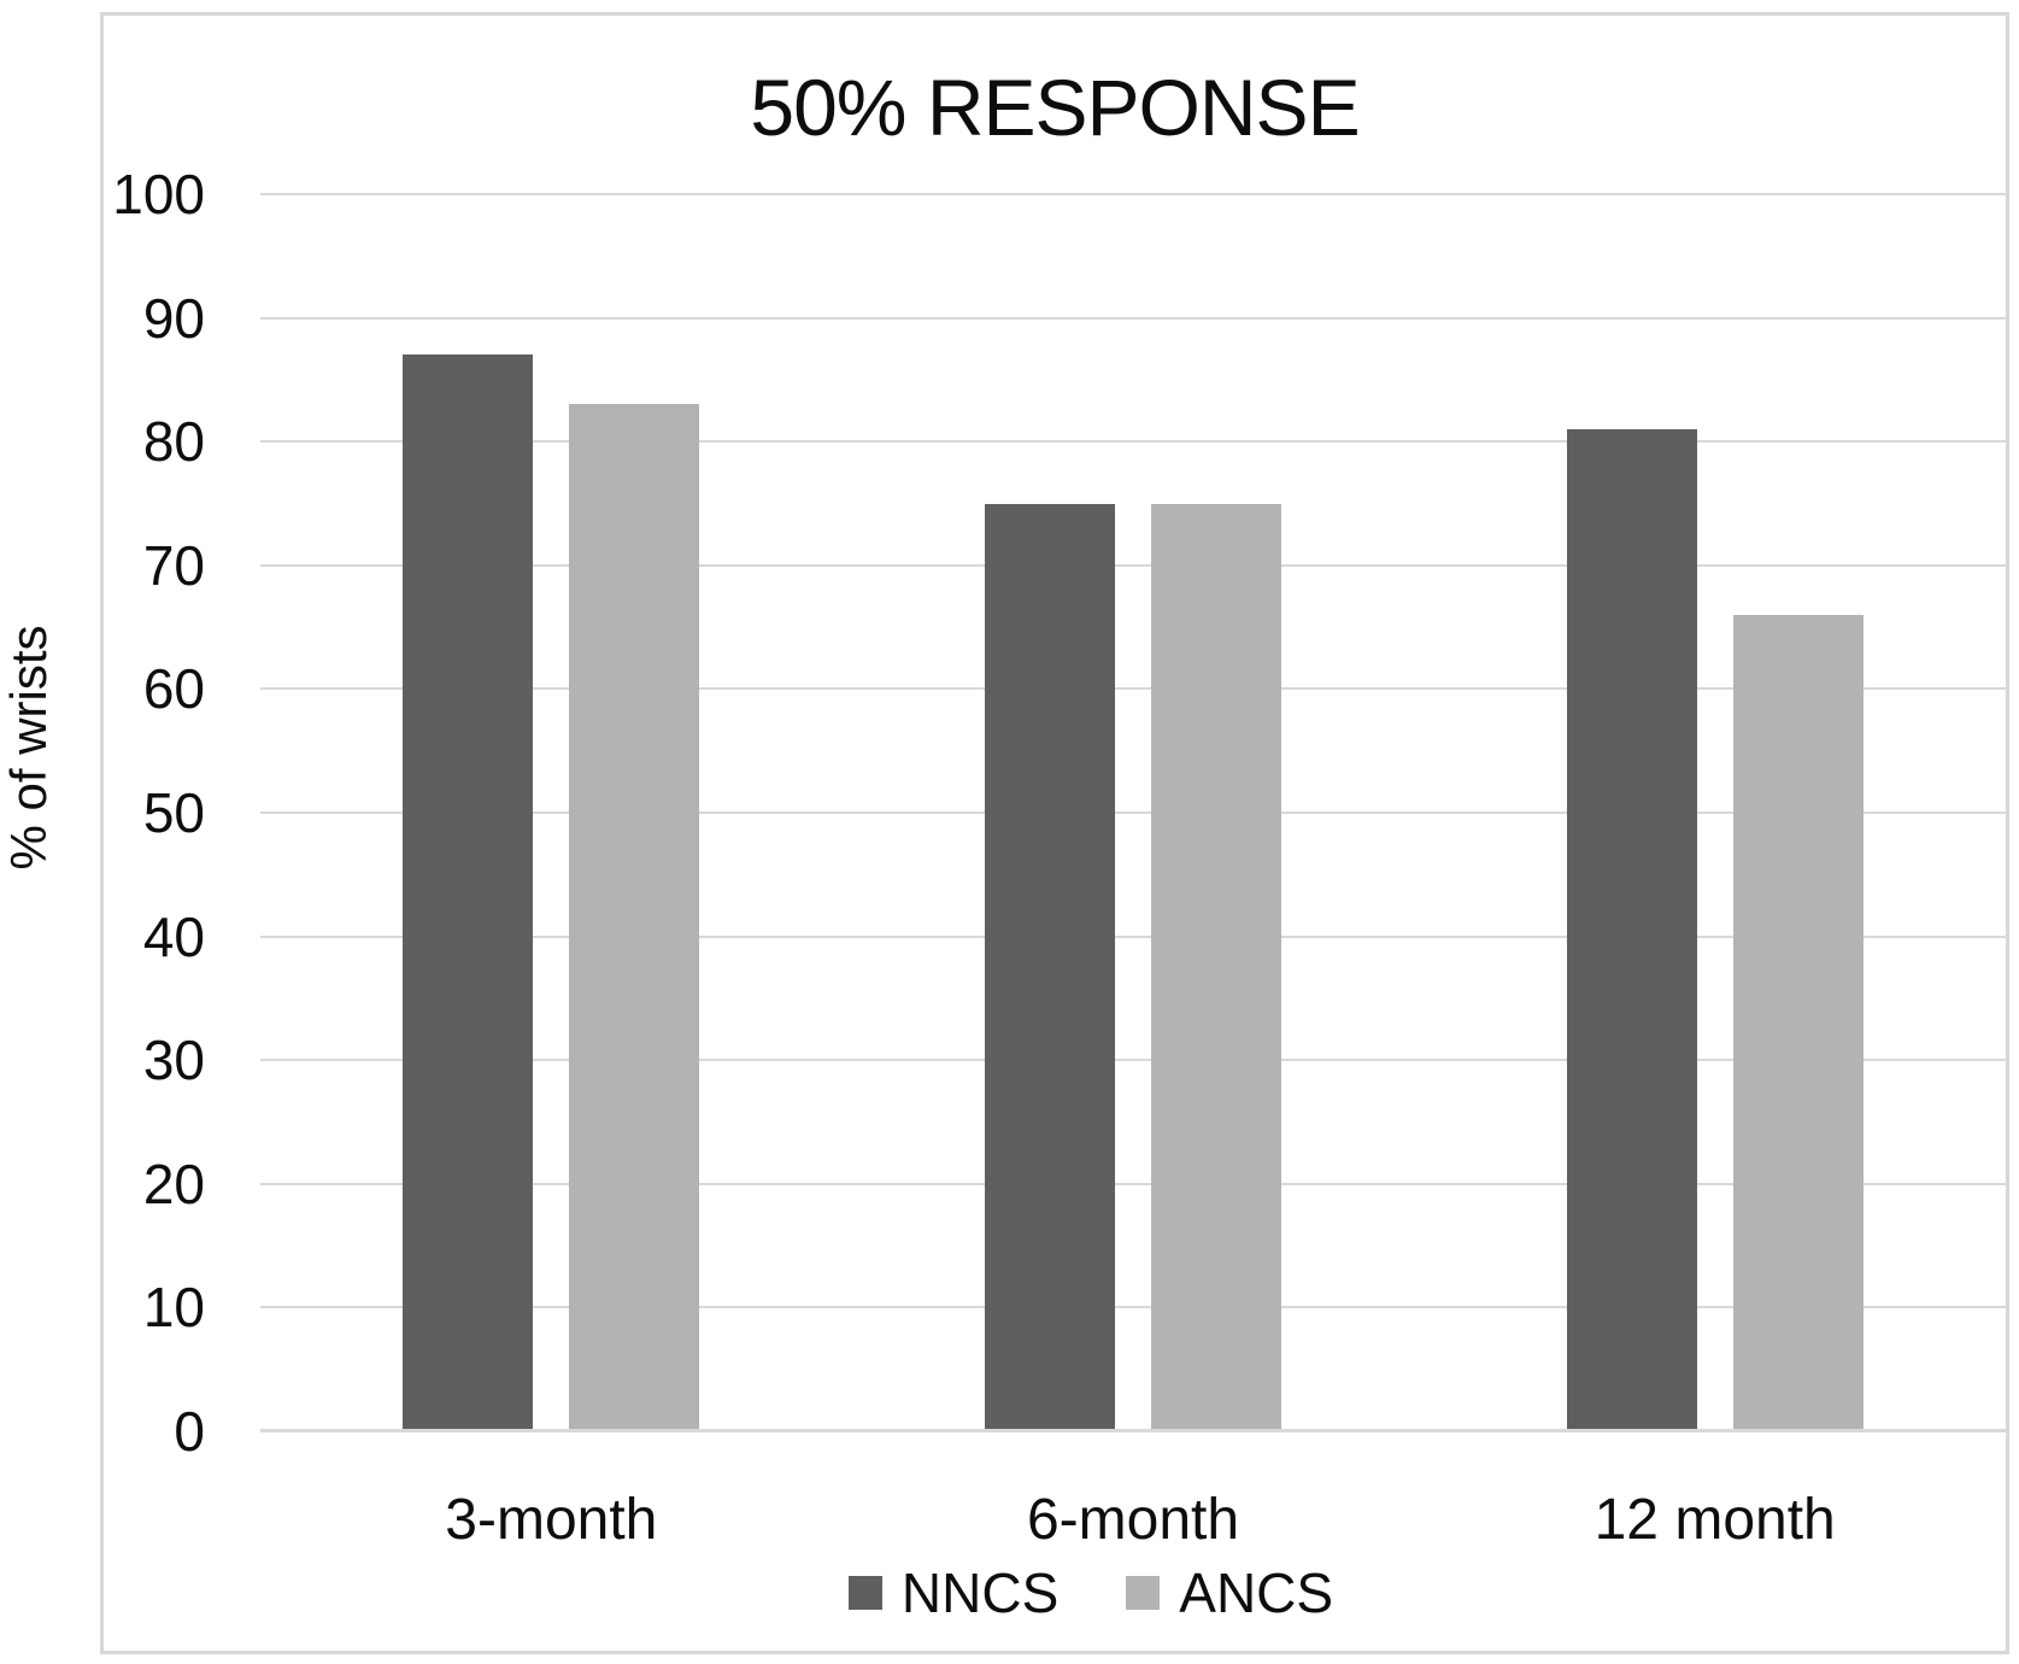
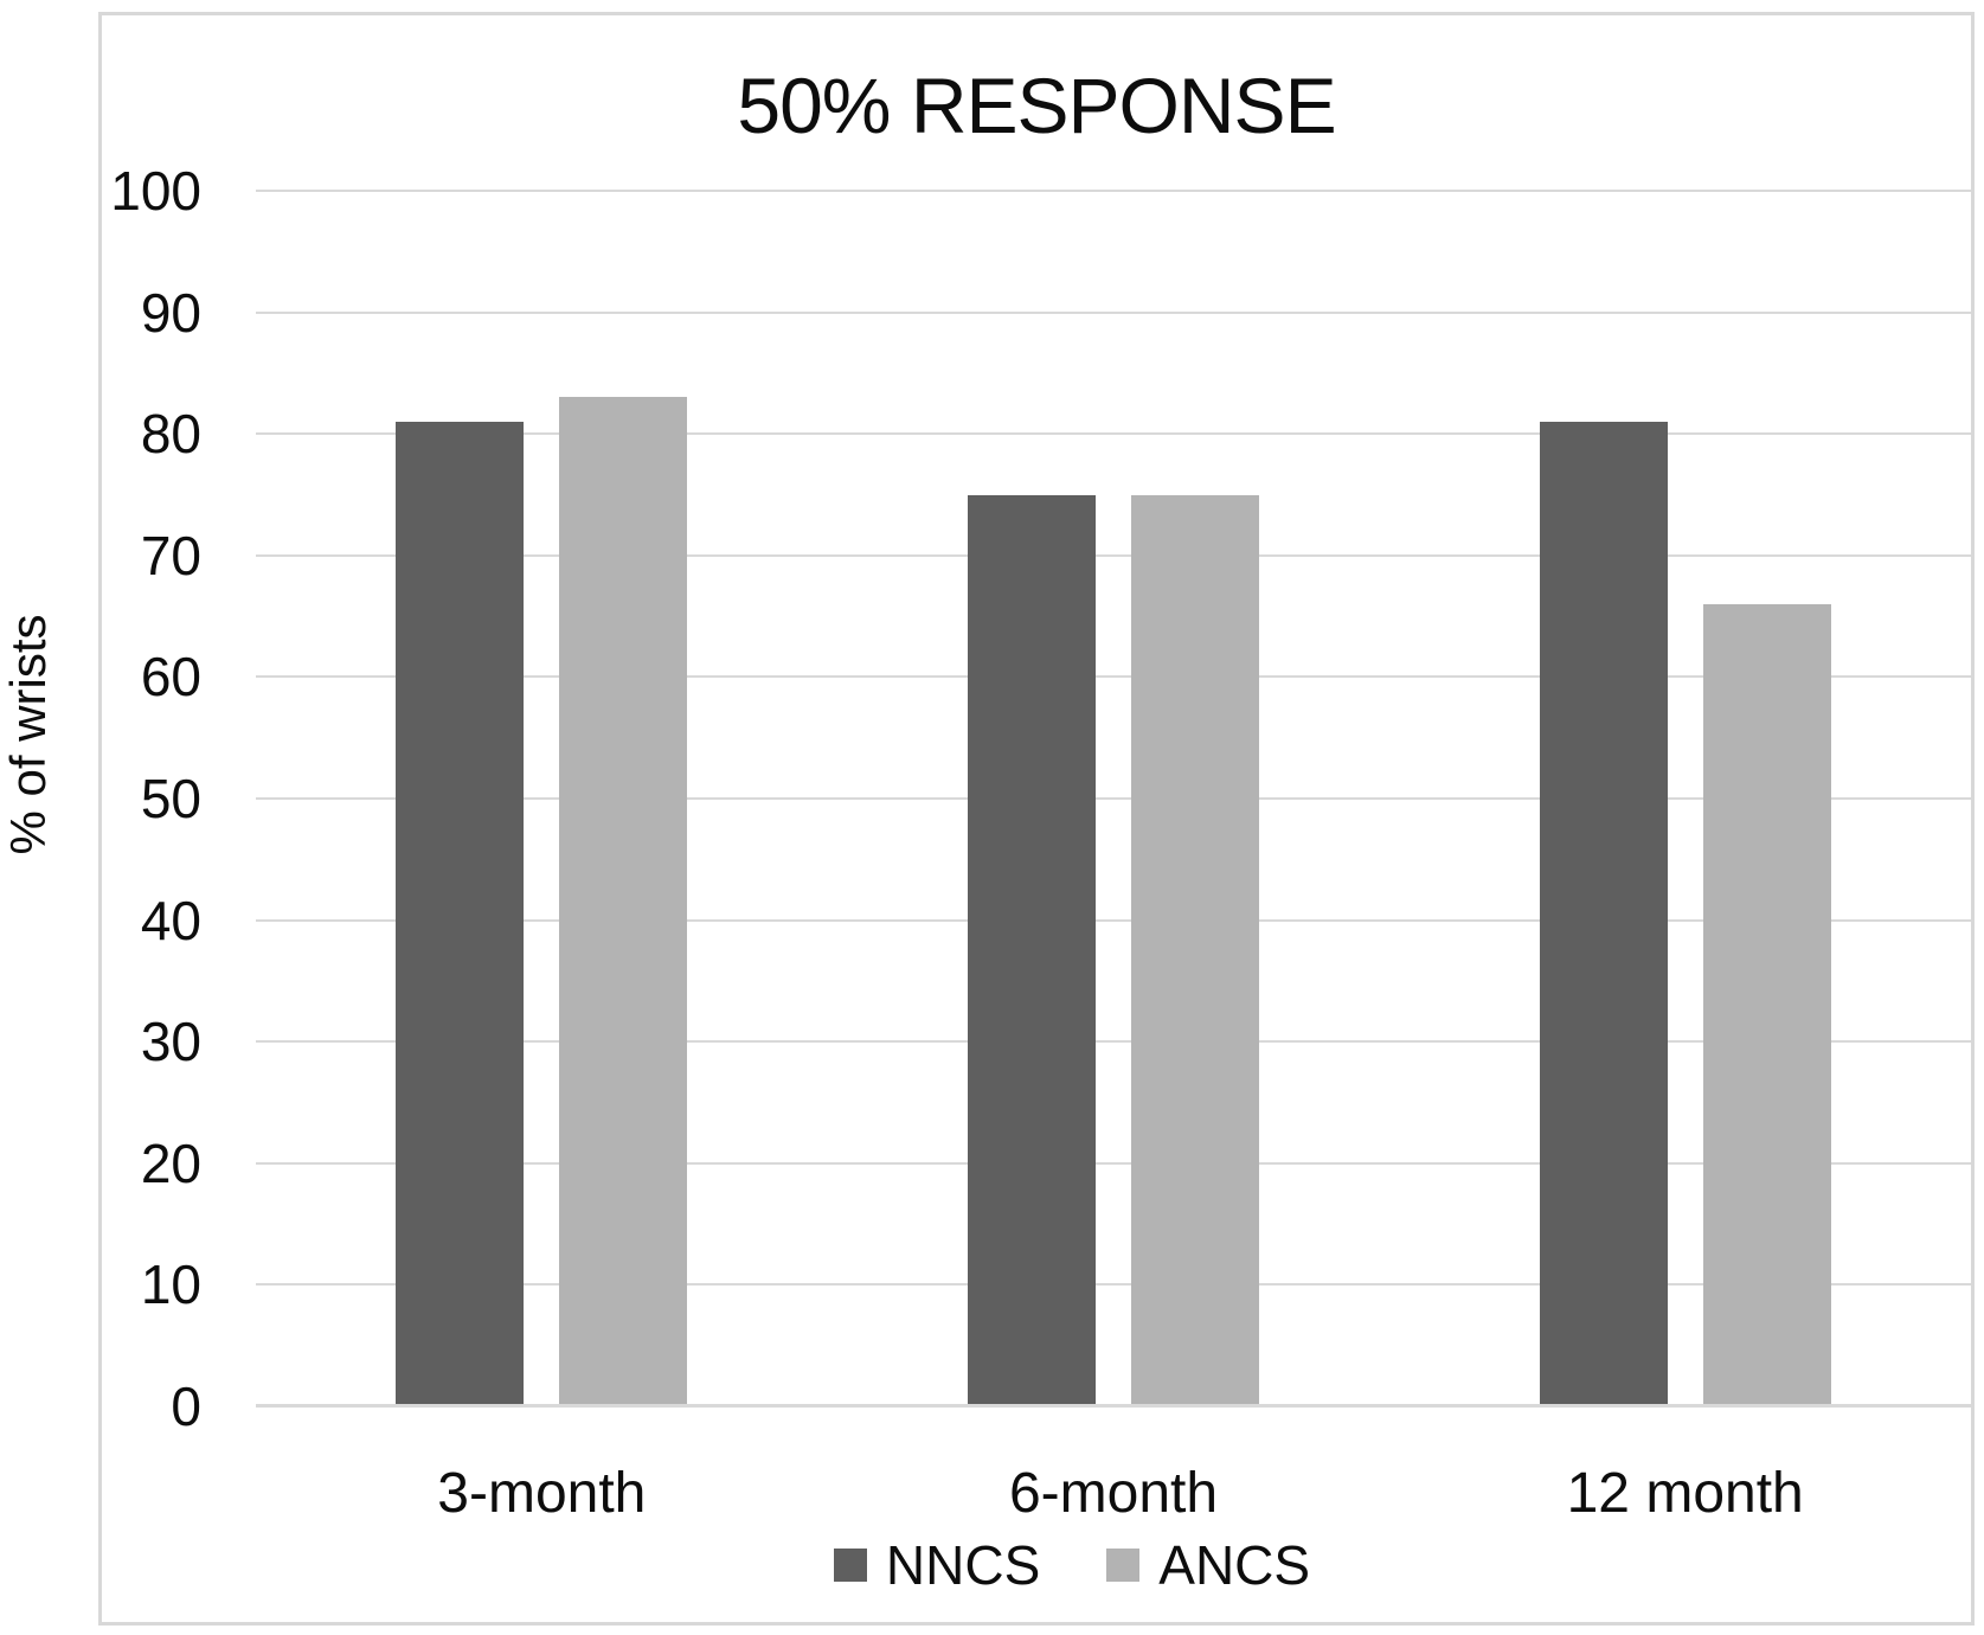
NNCS/3-month: 87 -> 81
